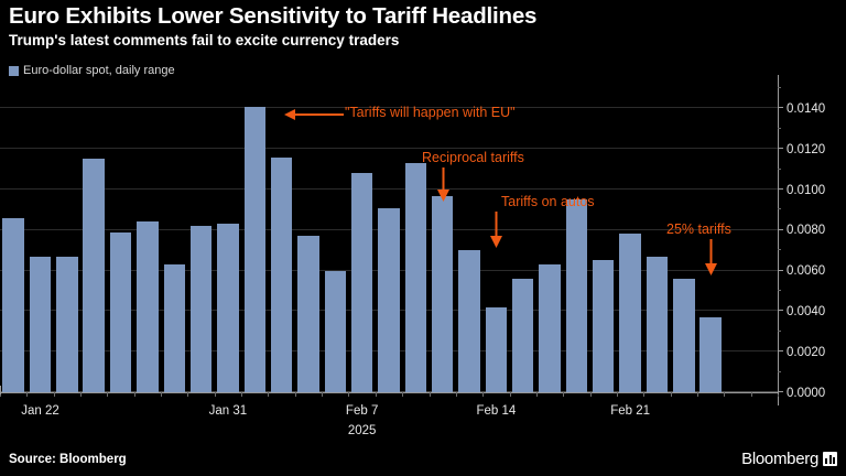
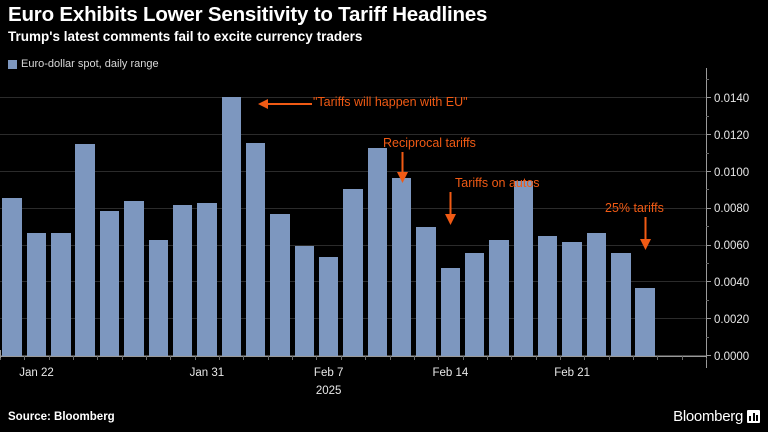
Feb 7: 0.0108 -> 0.0054
Feb 14: 0.0042 -> 0.0048
Feb 21: 0.0078 -> 0.0062
